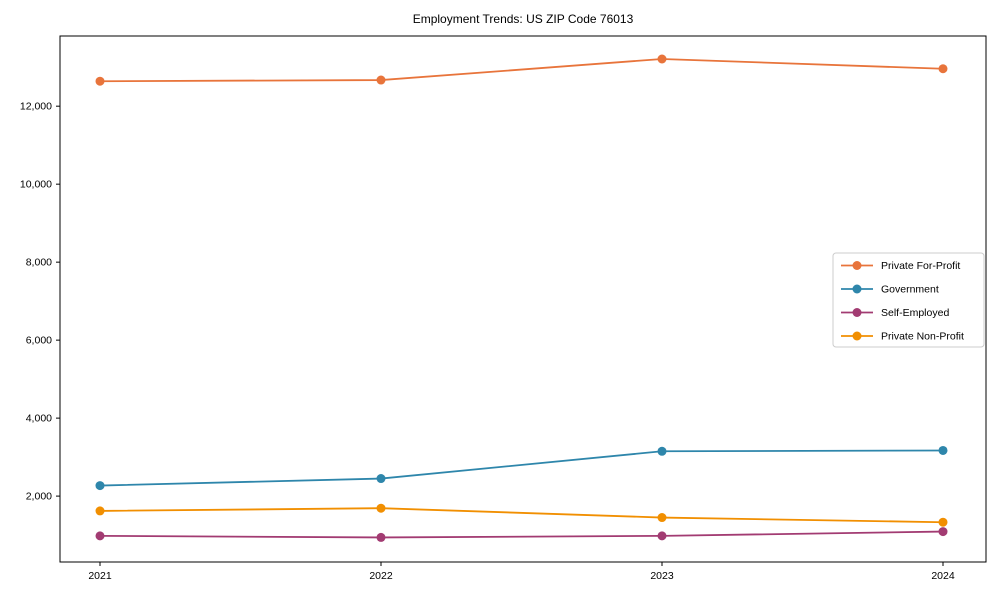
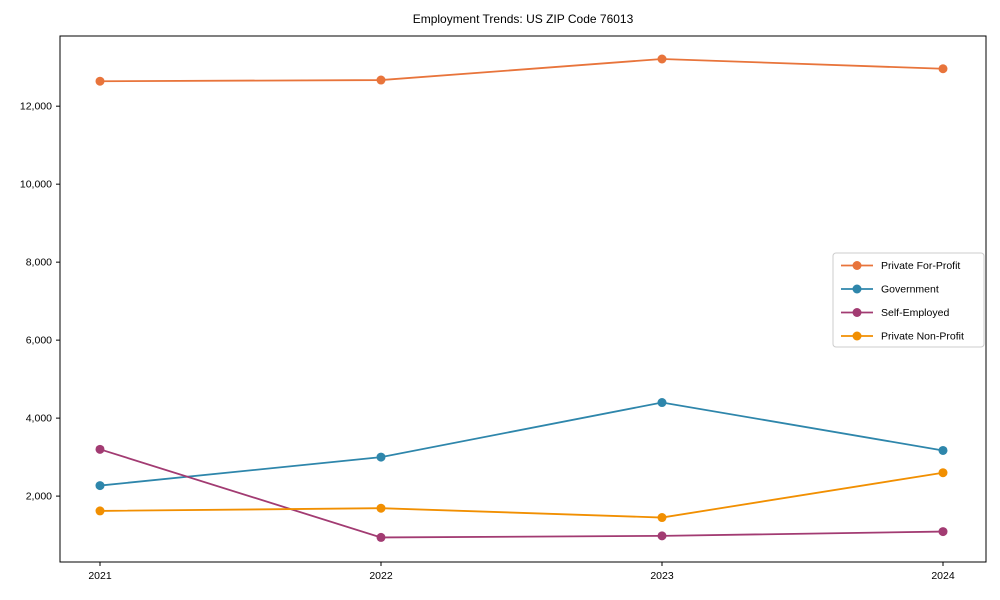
Self-Employed/2021: 1000 -> 3200
Government/2022: 2400 -> 3000
Government/2023: 3200 -> 4400
Private Non-Profit/2024: 1300 -> 2600
